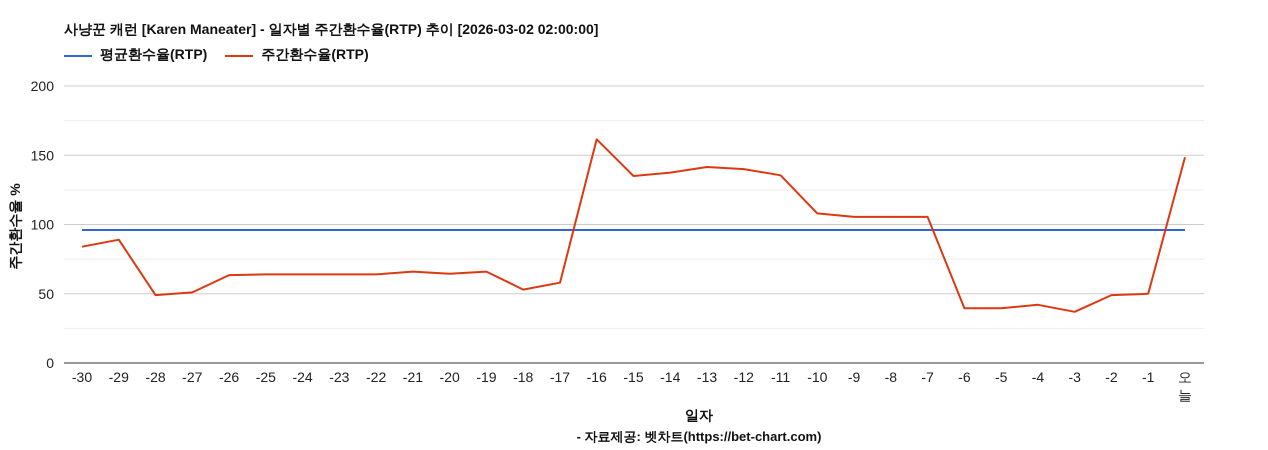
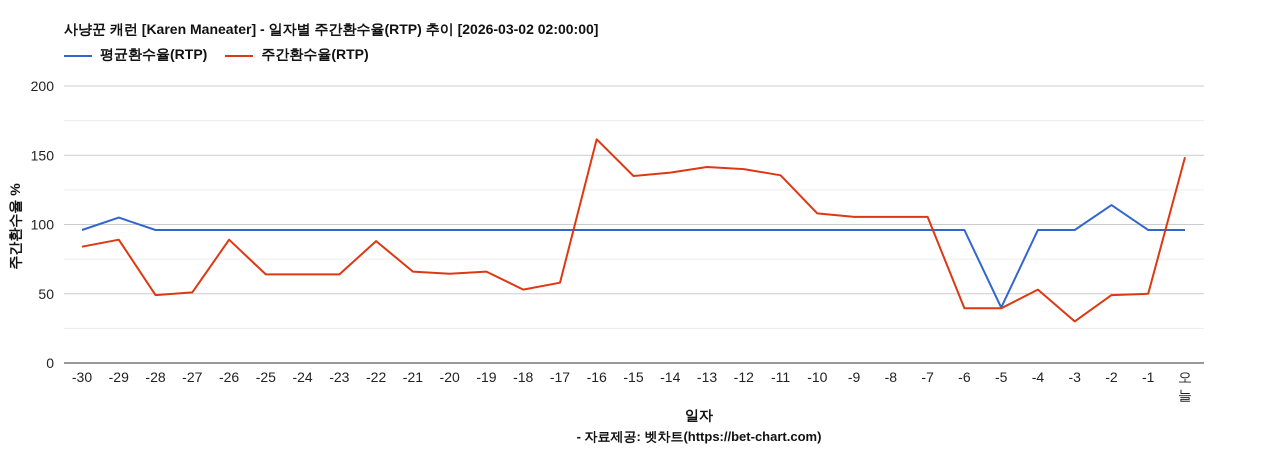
평균환수율(RTP)/-29: 96 -> 105
주간환수율(RTP)/-26: 64 -> 89
주간환수율(RTP)/-22: 64 -> 88
평균환수율(RTP)/-5: 96 -> 40
주간환수율(RTP)/-4: 42 -> 53
주간환수율(RTP)/-3: 37 -> 30
평균환수율(RTP)/-2: 96 -> 114
